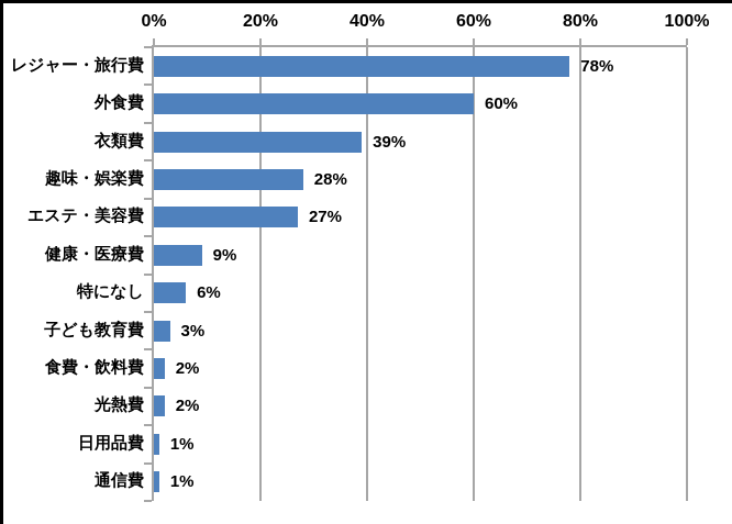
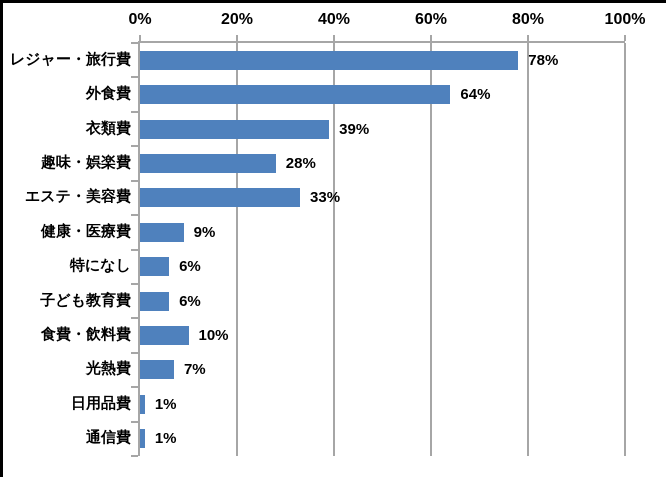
外食費: 60% -> 64%
エステ・美容費: 27% -> 33%
子ども教育費: 3% -> 6%
食費・飲料費: 2% -> 10%
光熱費: 2% -> 7%
